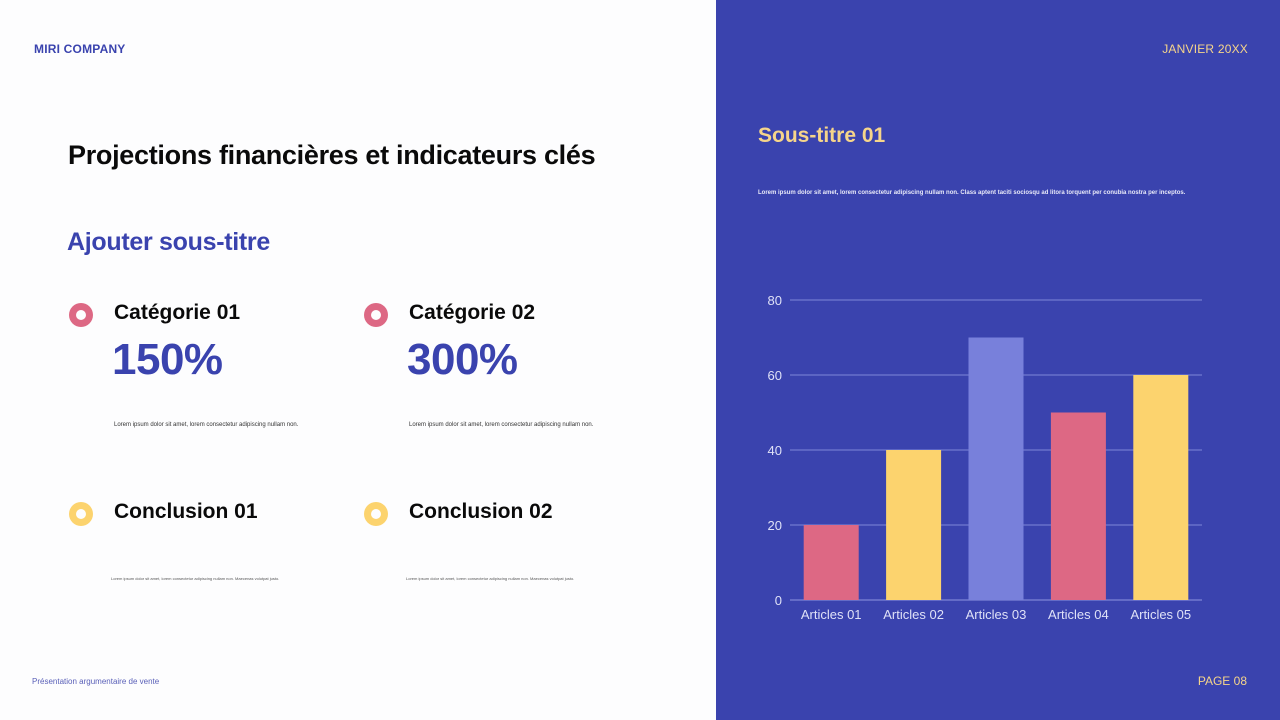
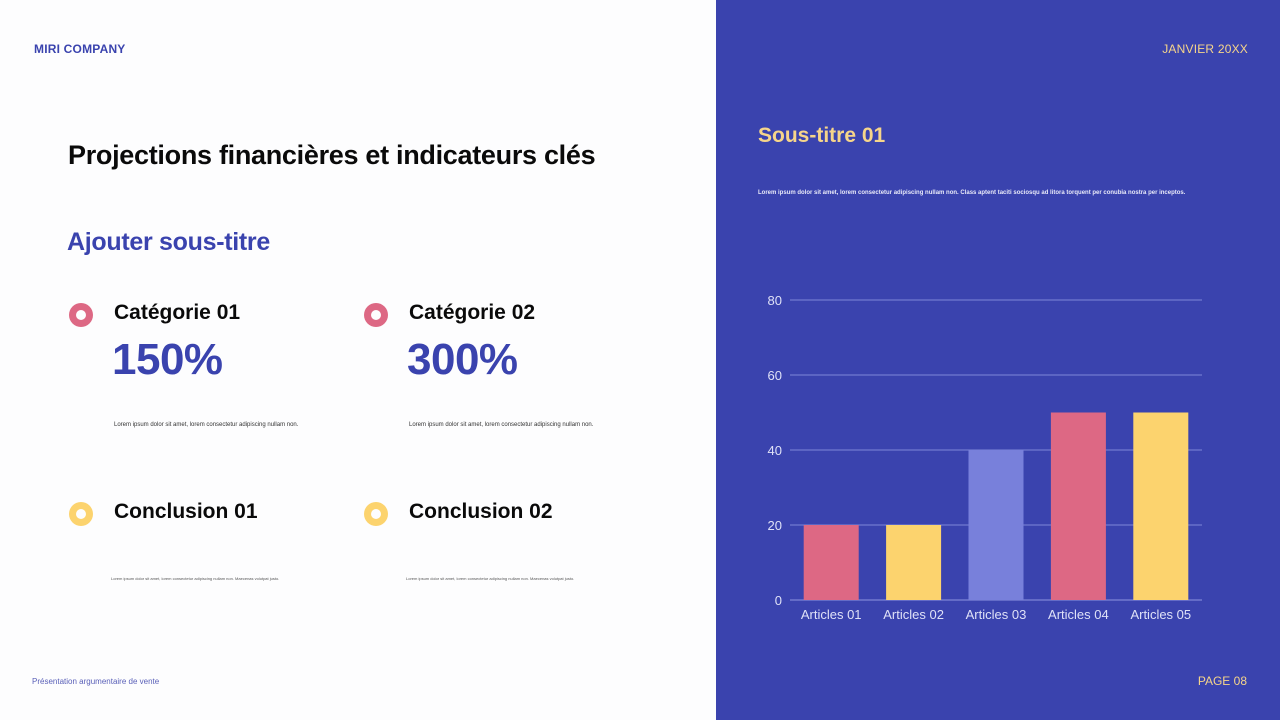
Articles 02: 40 -> 20
Articles 03: 70 -> 40
Articles 05: 60 -> 50
